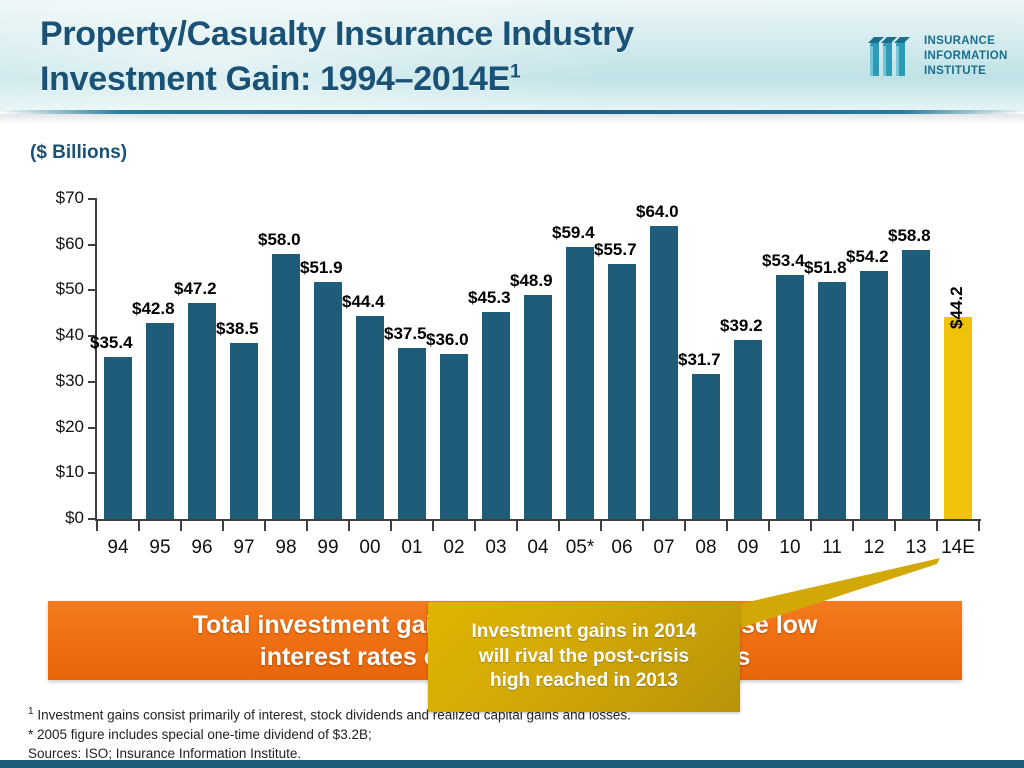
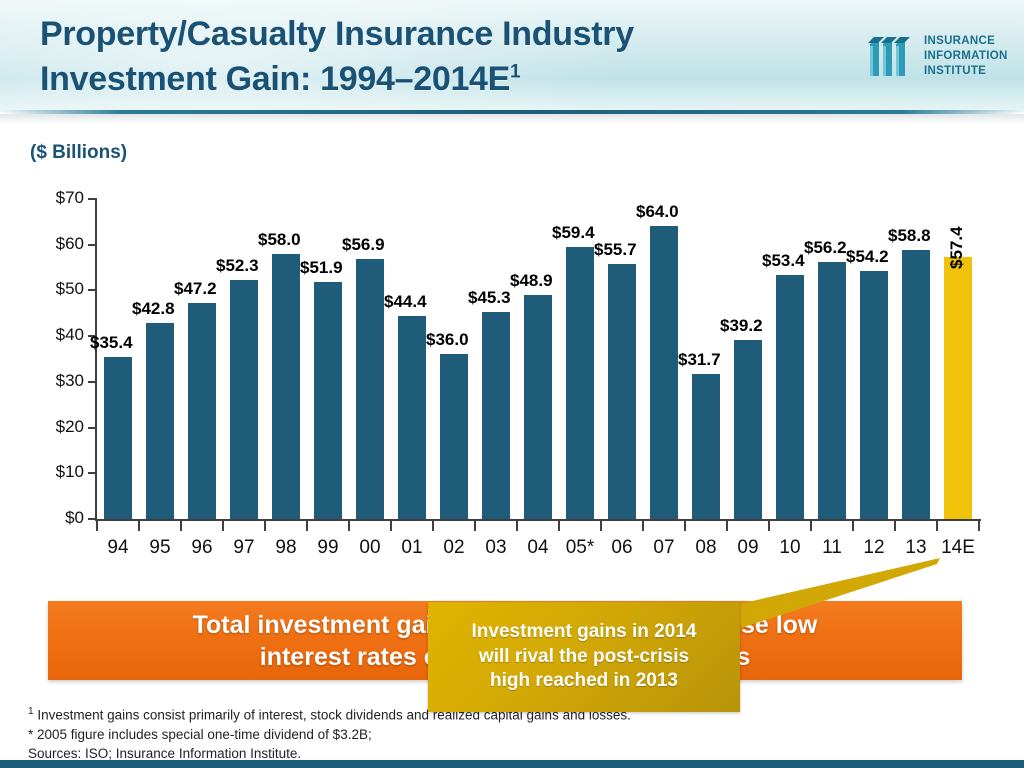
97: $38.5 -> $52.3
00: $44.4 -> $56.9
01: $37.5 -> $44.4
11: $51.8 -> $56.2
14E: $44.2 -> $57.4
